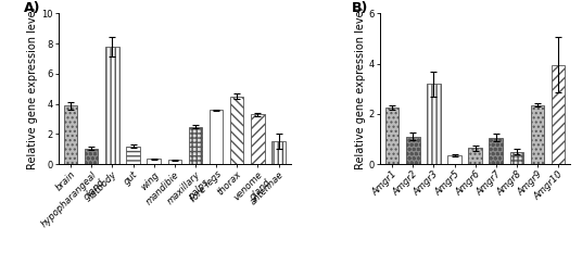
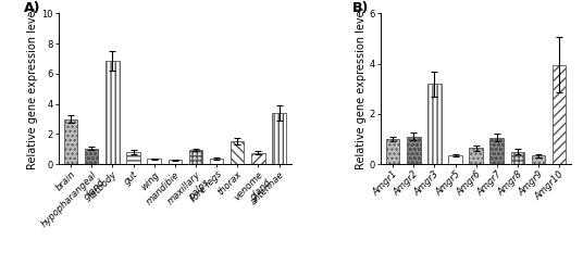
brain: 3.9 -> 3.0
fatbody: 7.8 -> 6.8
gut: 1.2 -> 0.8
maxillary palps: 2.5 -> 0.9
fore legs: 3.6 -> 0.4
thorax: 4.5 -> 1.6
venome gland: 3.3 -> 0.8
antennae: 1.5 -> 3.4
Amgr1: 2.25 -> 1.00
Amgr9: 2.35 -> 0.35
